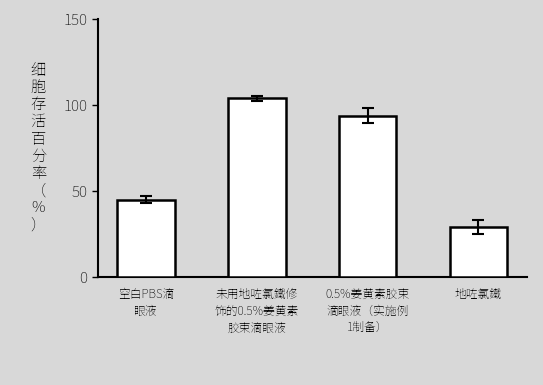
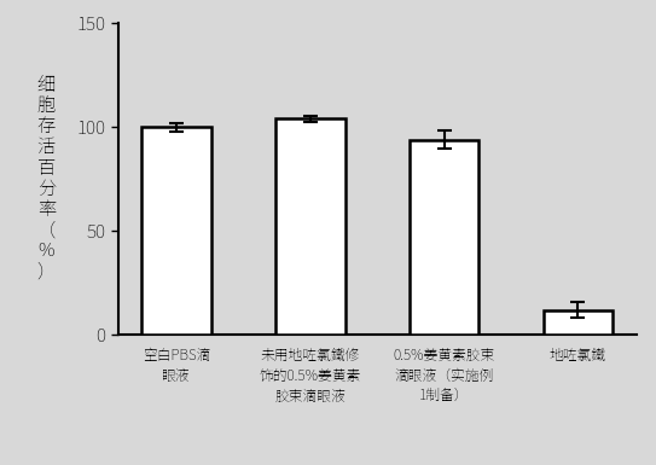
空白PBS滴 眼液: 45 -> 100
地咗氯鐵: 29 -> 12
